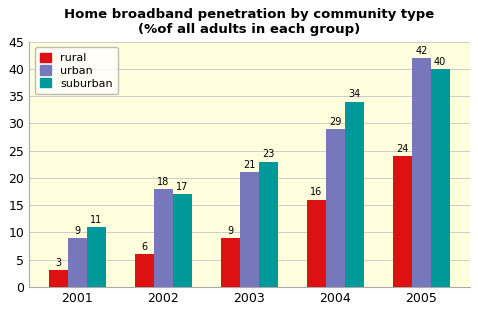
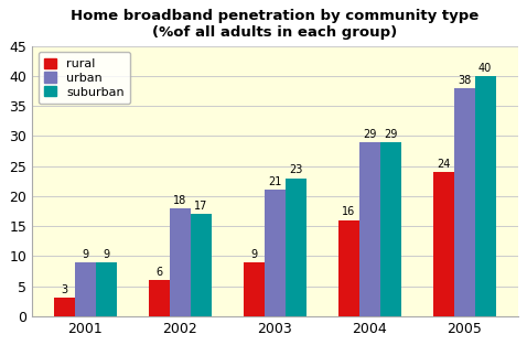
suburban/2001: 11 -> 9
suburban/2004: 34 -> 29
urban/2005: 42 -> 38
